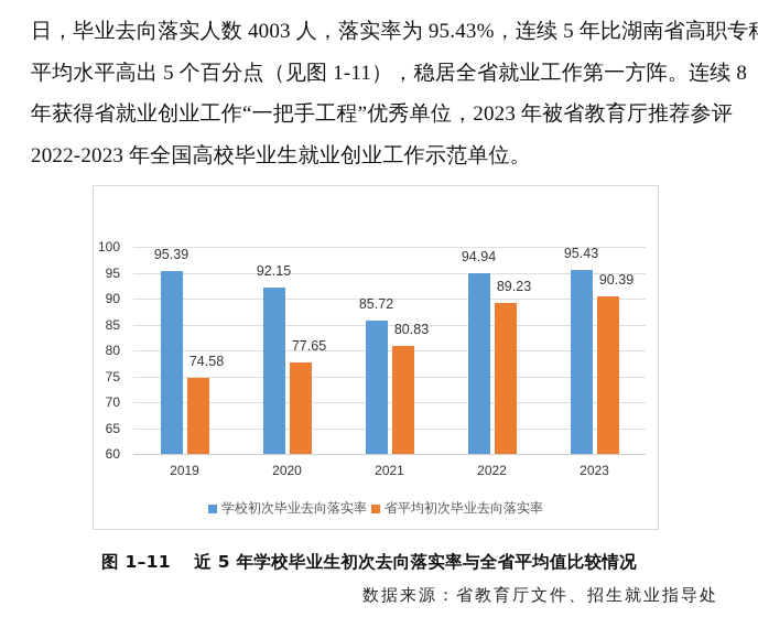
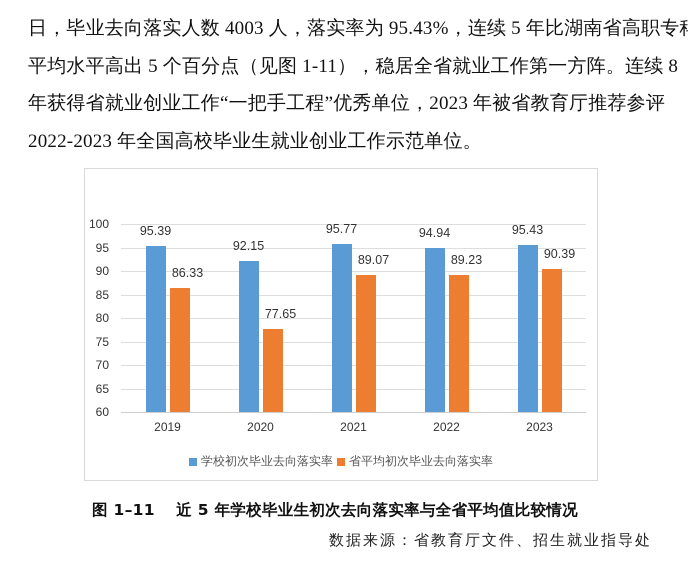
省平均初次毕业去向落实率/2019: 74.58 -> 86.33
学校初次毕业去向落实率/2021: 85.72 -> 95.77
省平均初次毕业去向落实率/2021: 80.83 -> 89.07
